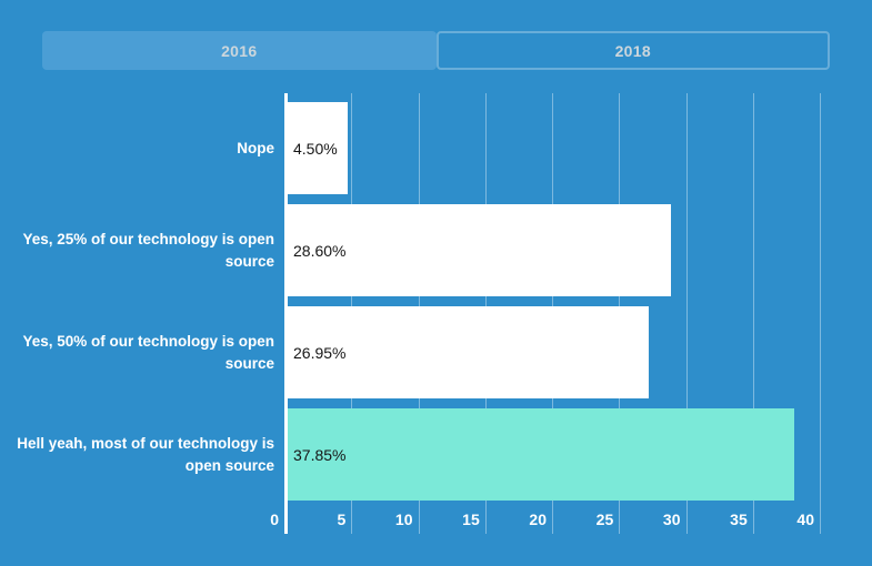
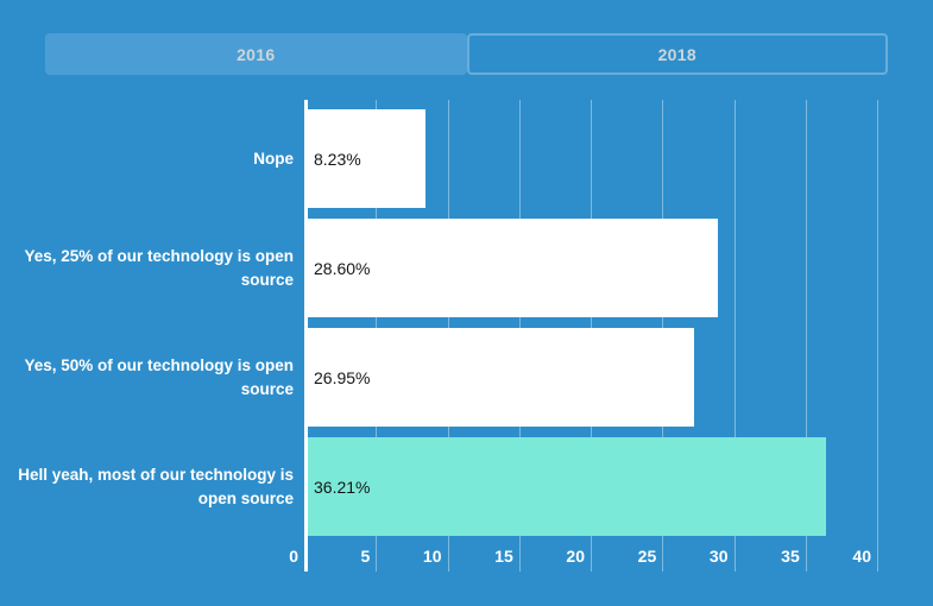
Nope: 4.50% -> 8.23%
Hell yeah, most of our technology is open source: 37.85% -> 36.21%
